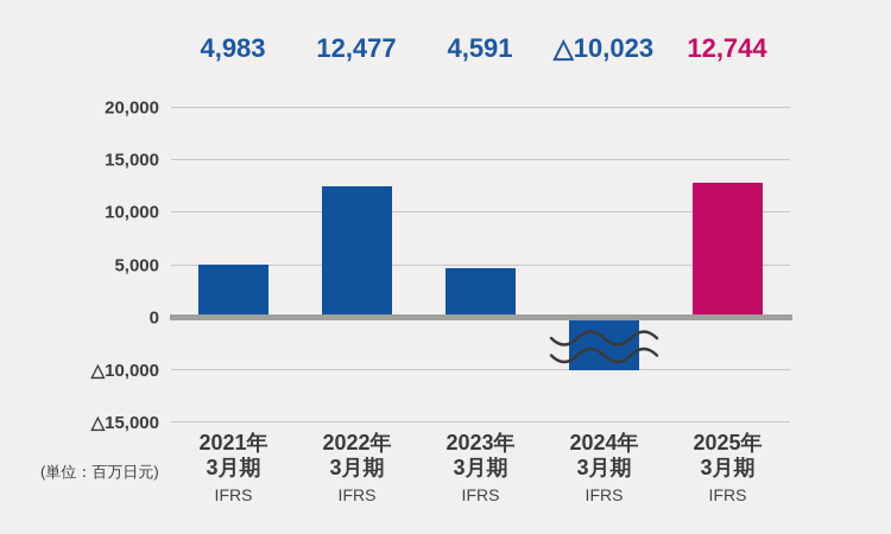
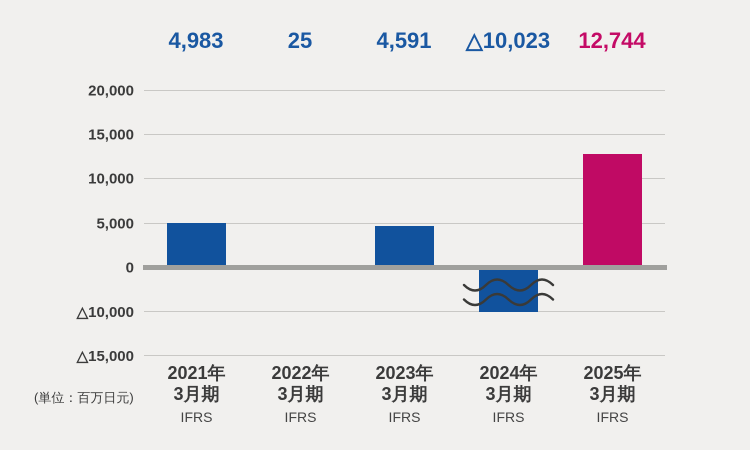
2022年3月期: 12,477 -> 25
